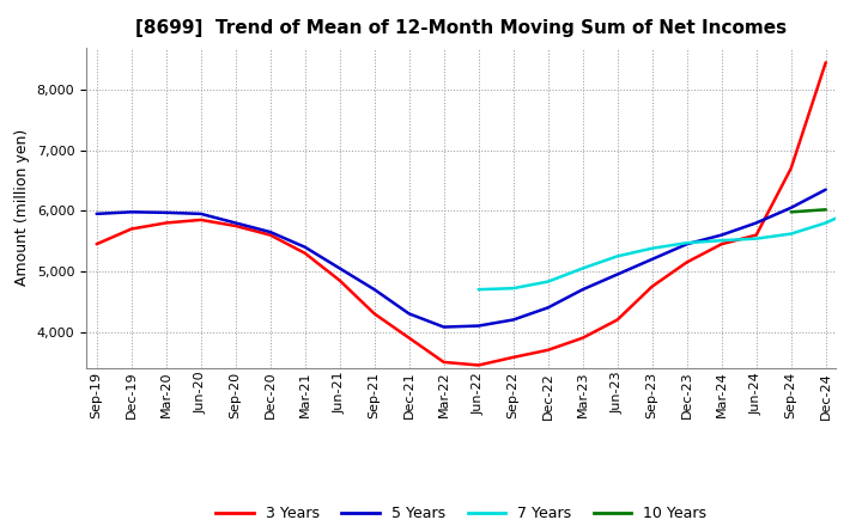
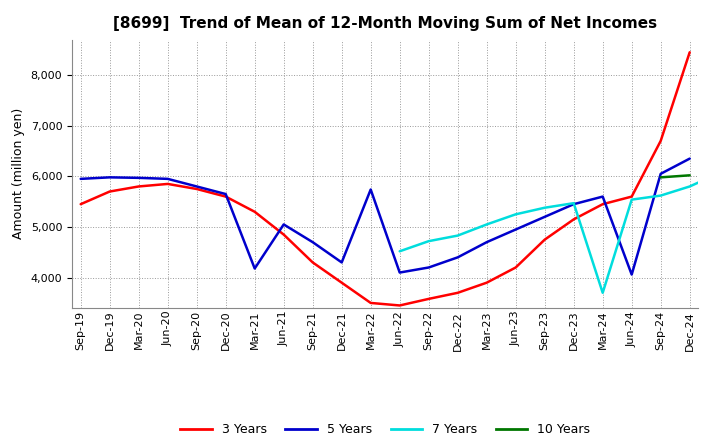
5 Years/Mar-21: 5,400 -> 4,180
5 Years/Mar-22: 4,080 -> 5,740
7 Years/Jun-22: 4,700 -> 4,520
7 Years/Mar-24: 5,510 -> 3,700
5 Years/Jun-24: 5,800 -> 4,060
